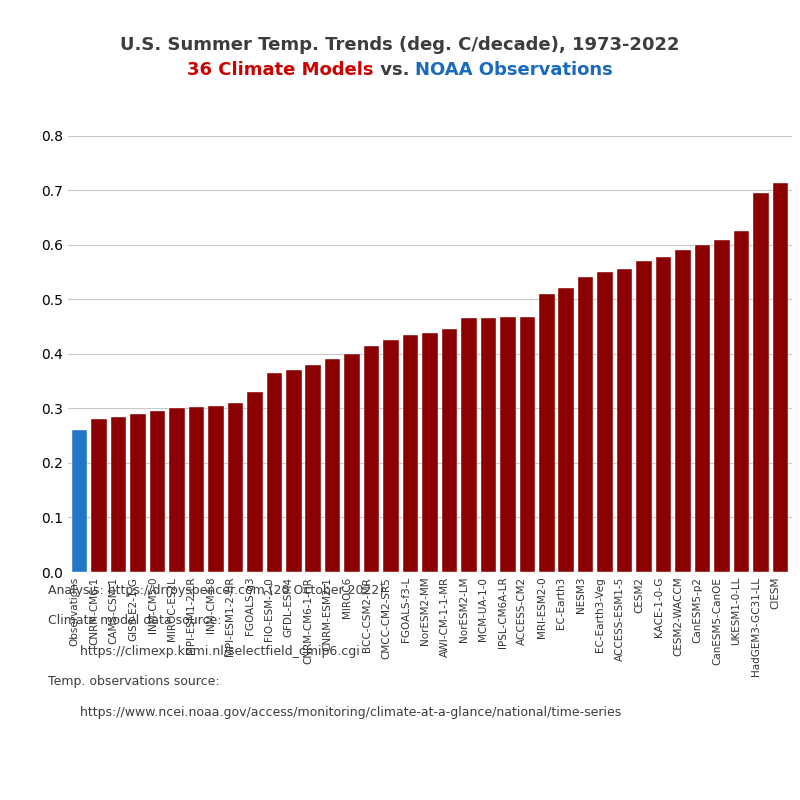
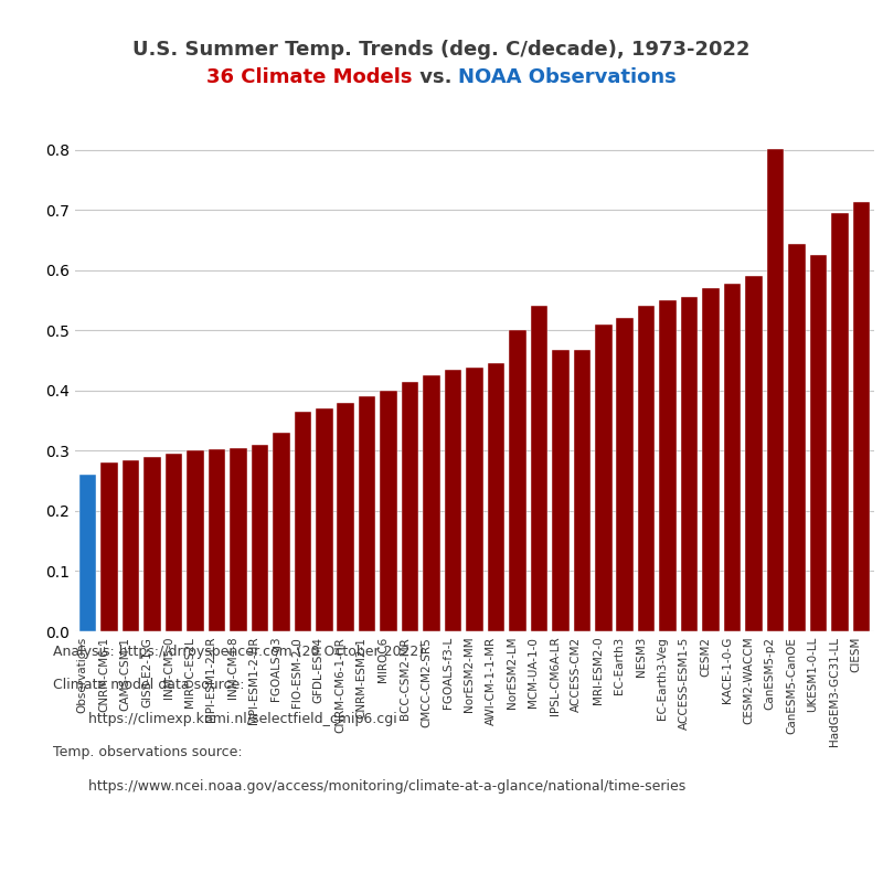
NorESM2-LM: 0.465 -> 0.500
MCM-UA-1-0: 0.465 -> 0.540
CanESM5-p2: 0.600 -> 0.802
CanESM5-CanOE: 0.608 -> 0.644
